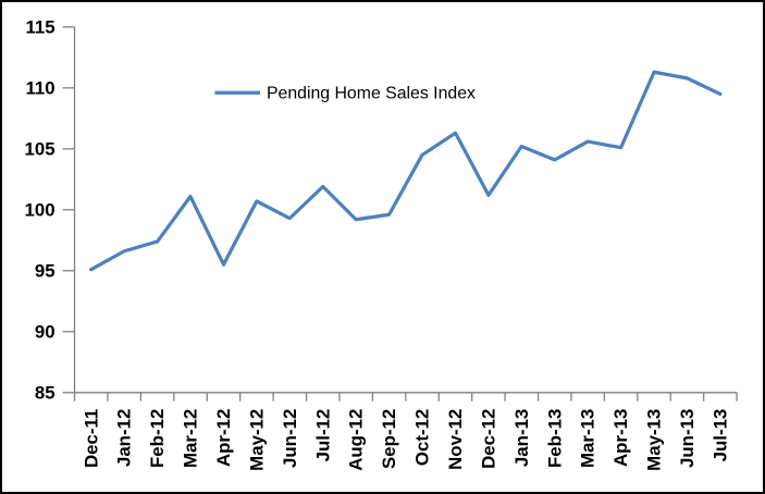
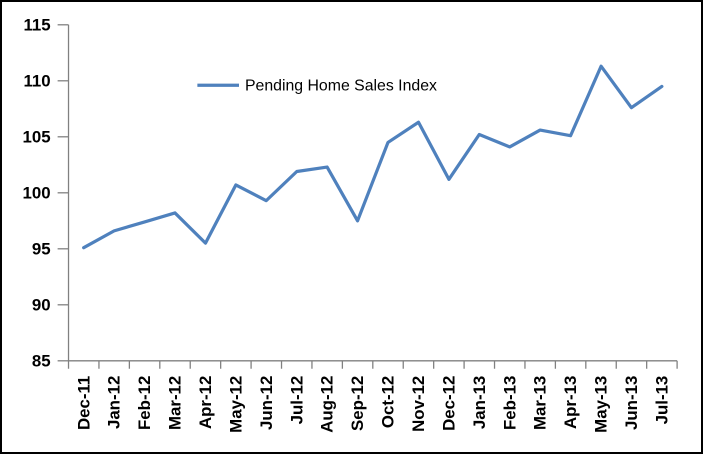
Mar-12: 101.1 -> 98.2
Aug-12: 99.2 -> 102.3
Sep-12: 99.6 -> 97.5
Jun-13: 110.8 -> 107.6
